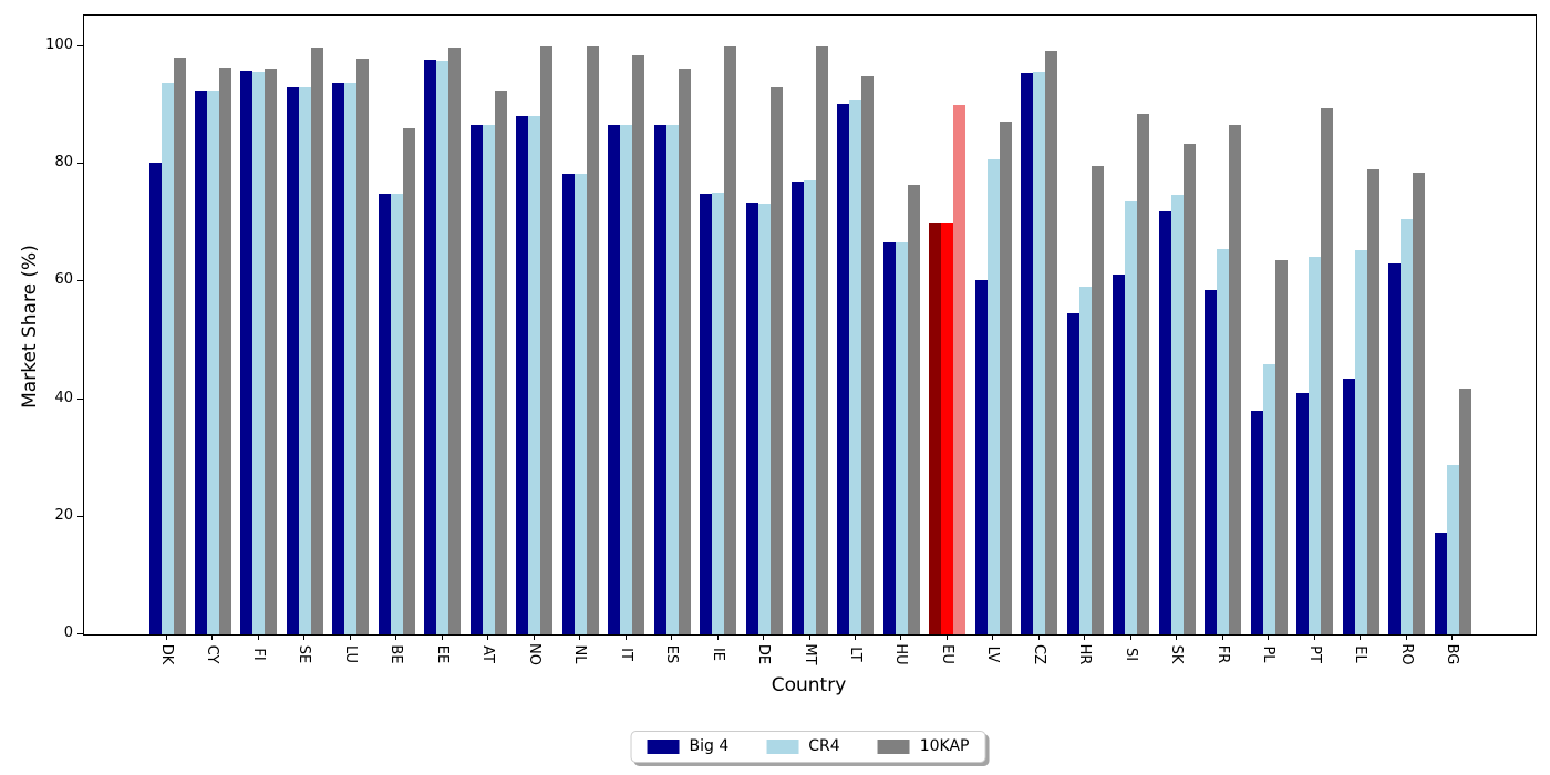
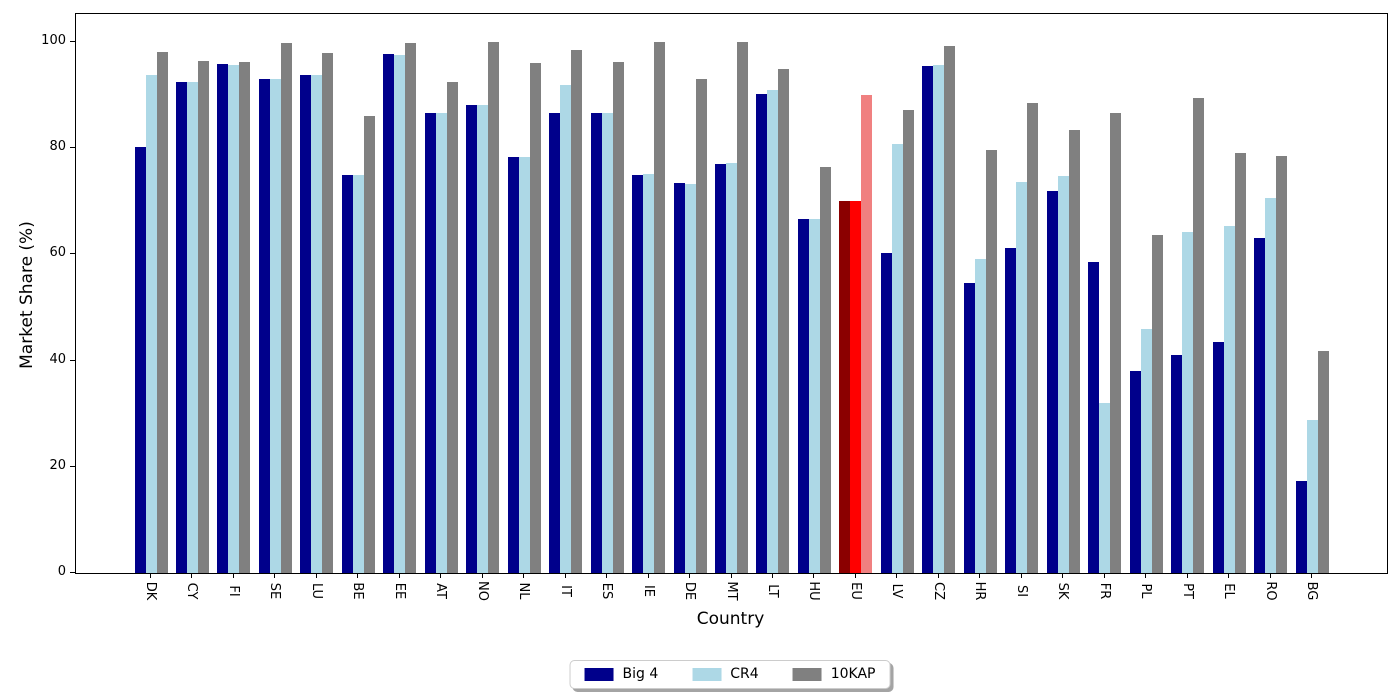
10KAP/NL: 100 -> 96
CR4/IT: 87 -> 92
CR4/FR: 66 -> 32
